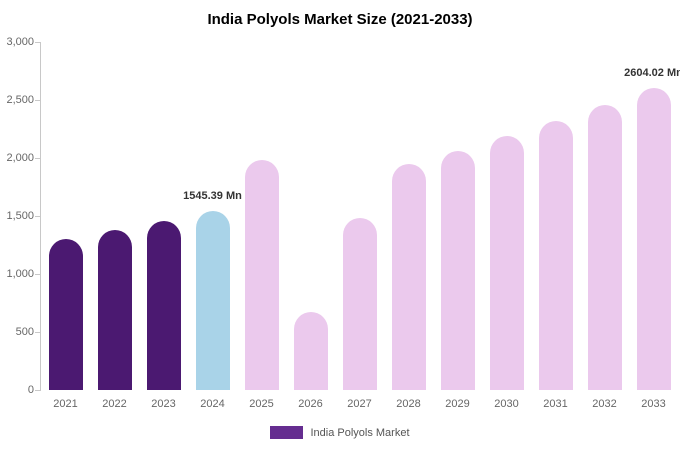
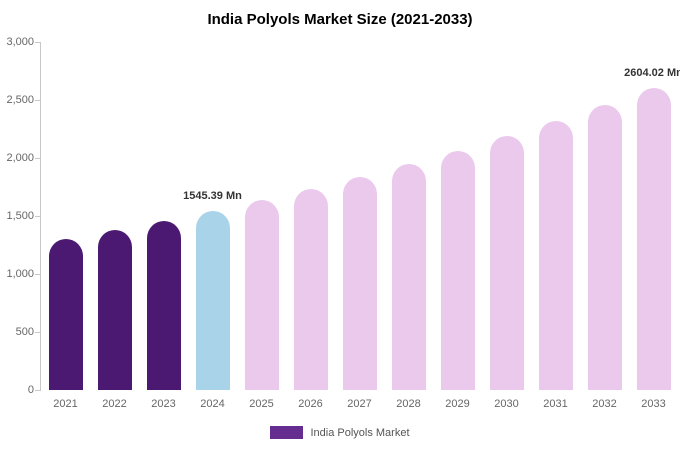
2025: 1980 -> 1640
2026: 670 -> 1740
2027: 1480 -> 1840
